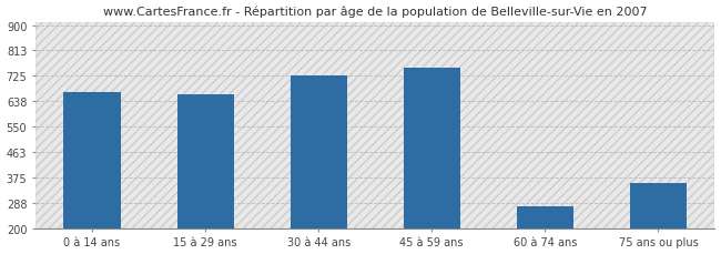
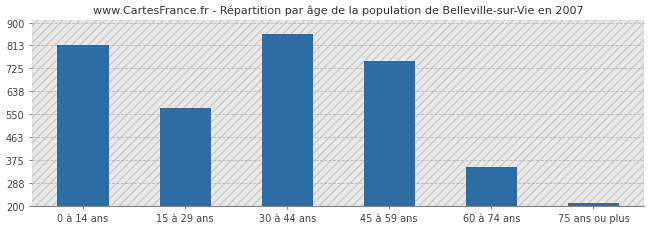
0 à 14 ans: 670 -> 813
15 à 29 ans: 660 -> 575
30 à 44 ans: 725 -> 856
60 à 74 ans: 275 -> 350
75 ans ou plus: 355 -> 210
